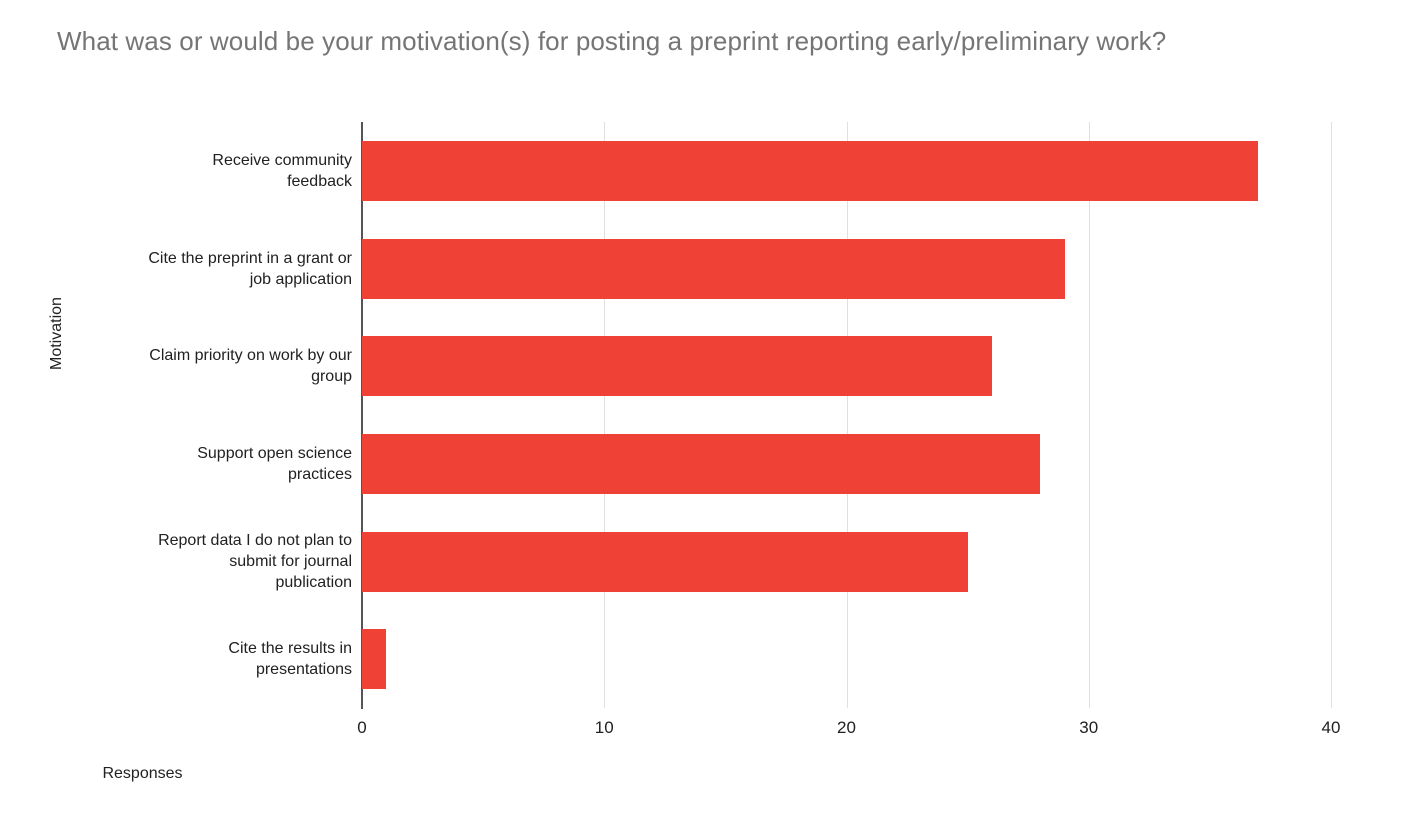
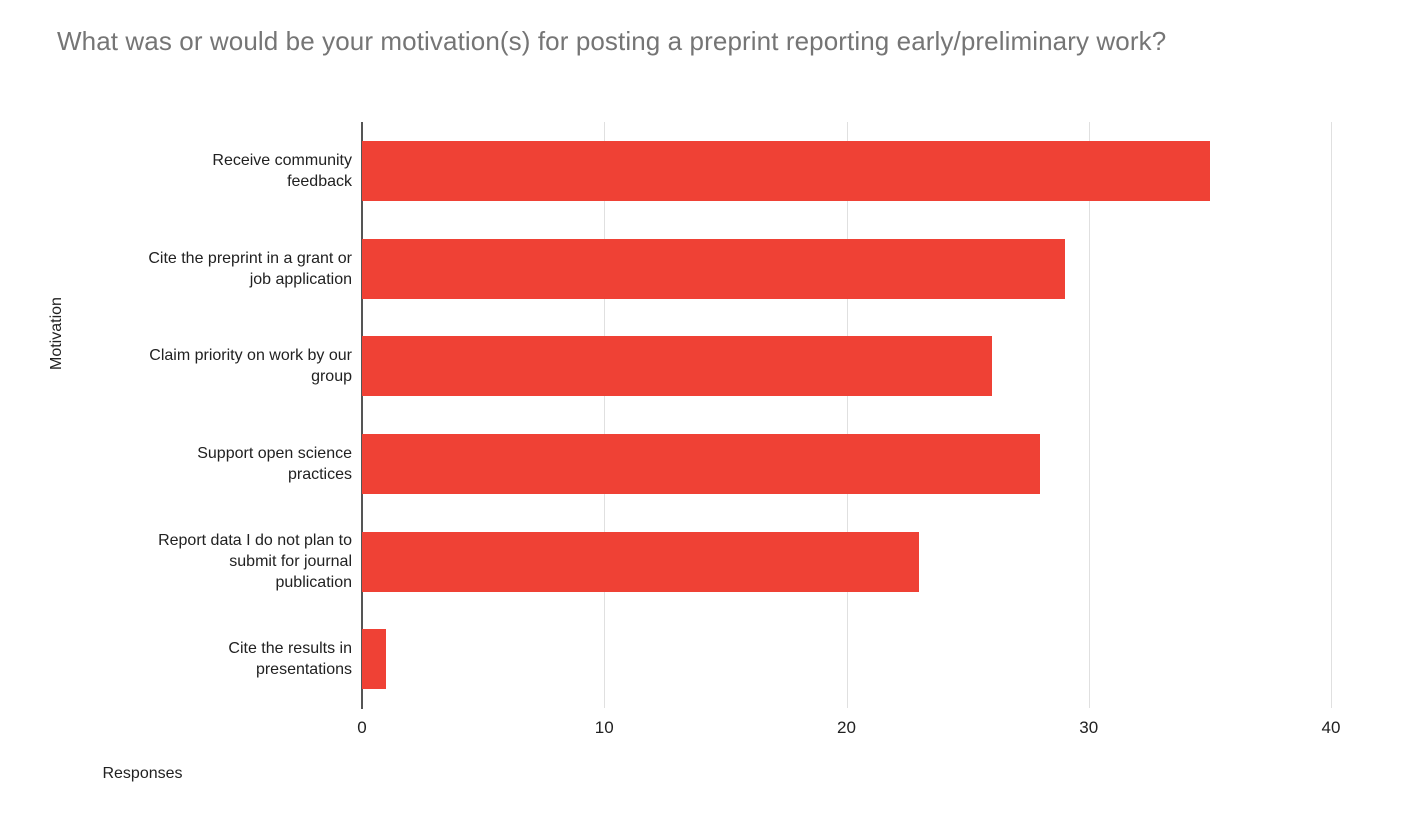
Receive community feedback: 37 -> 35
Report data I do not plan to submit for journal publication: 25 -> 23
